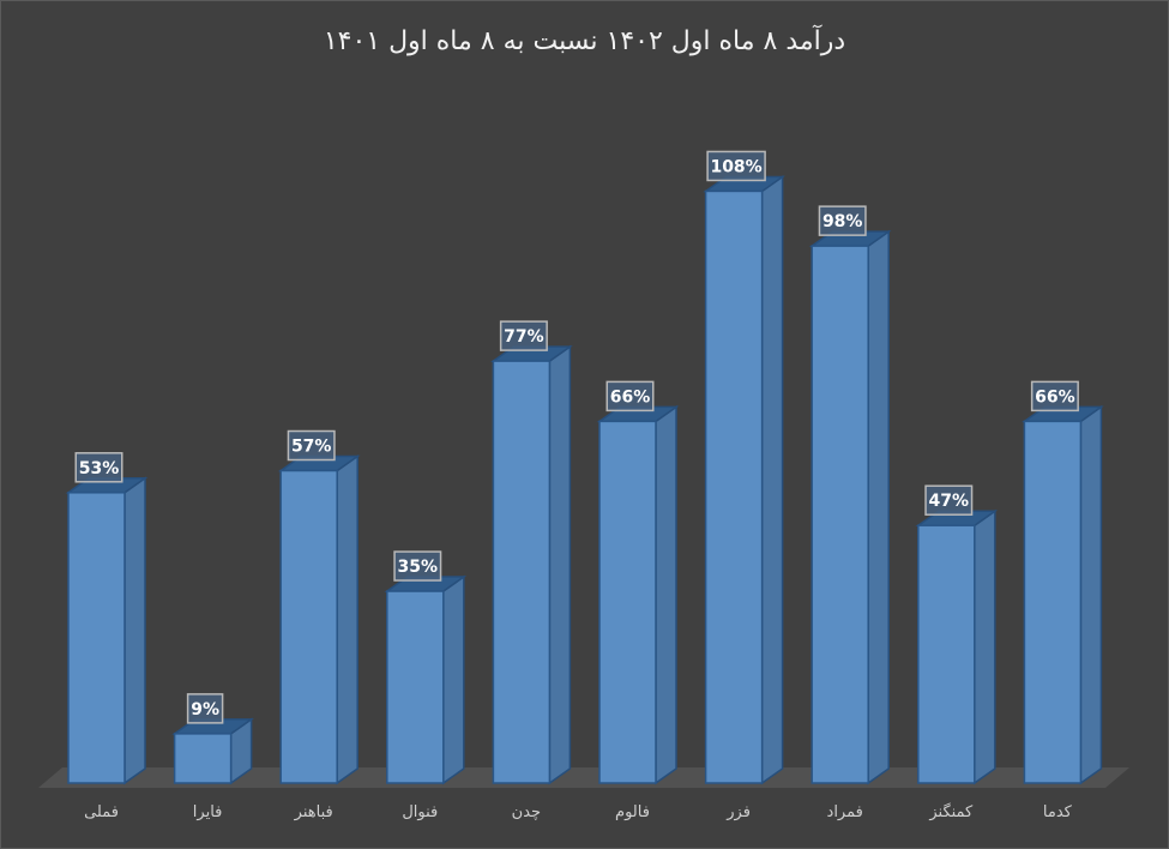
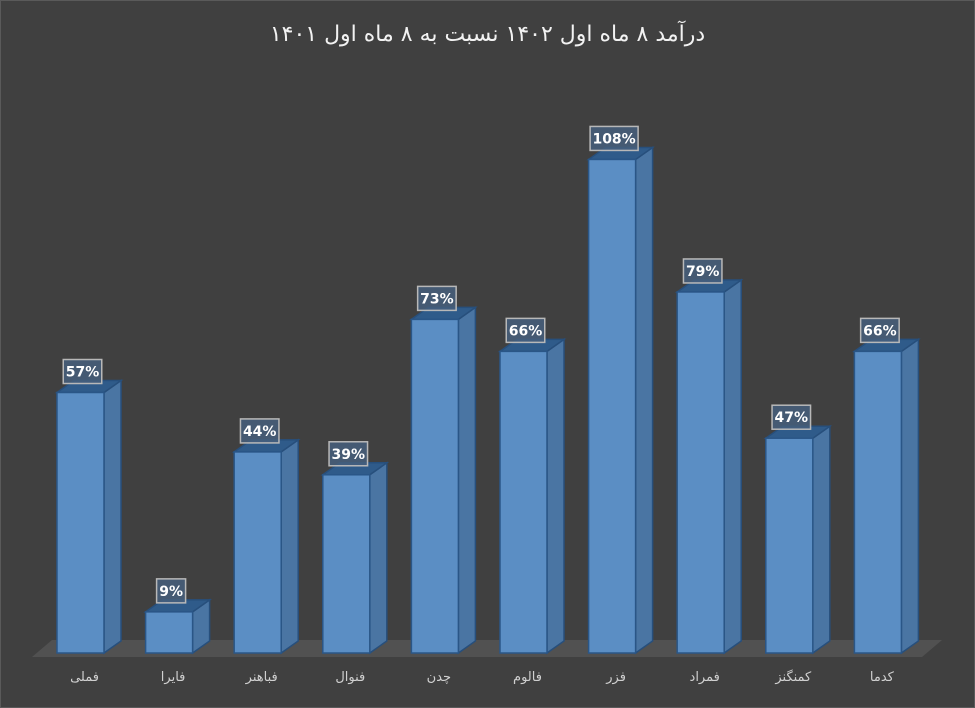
فملی: 53% -> 57%
فباهنر: 57% -> 44%
فنوال: 35% -> 39%
چدن: 77% -> 73%
فمراد: 98% -> 79%
